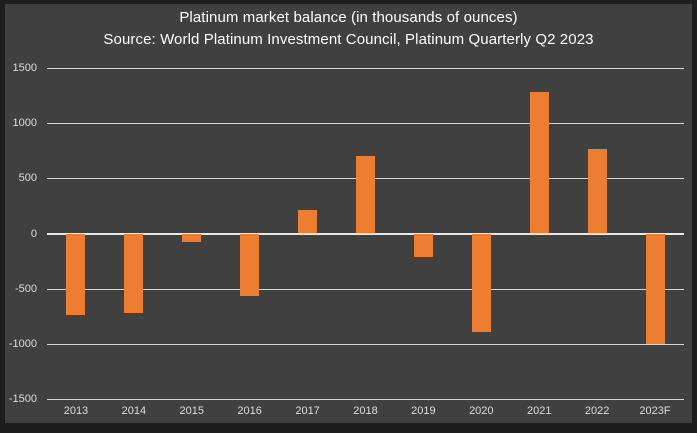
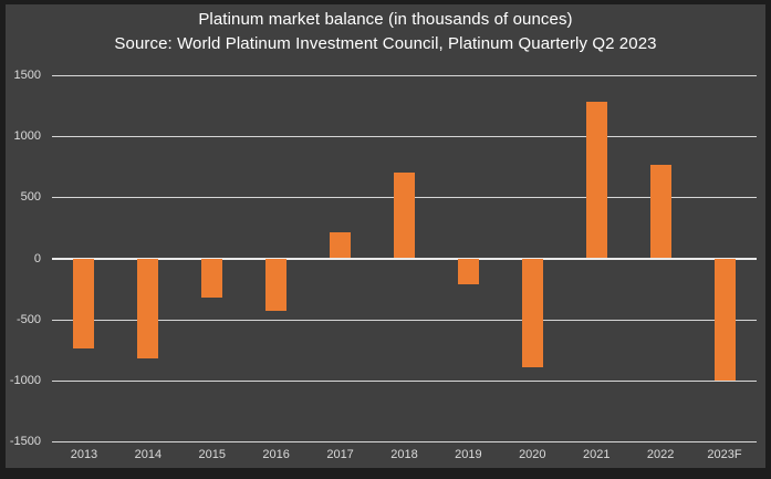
2014: -720 -> -820
2015: -80 -> -320
2016: -570 -> -430
